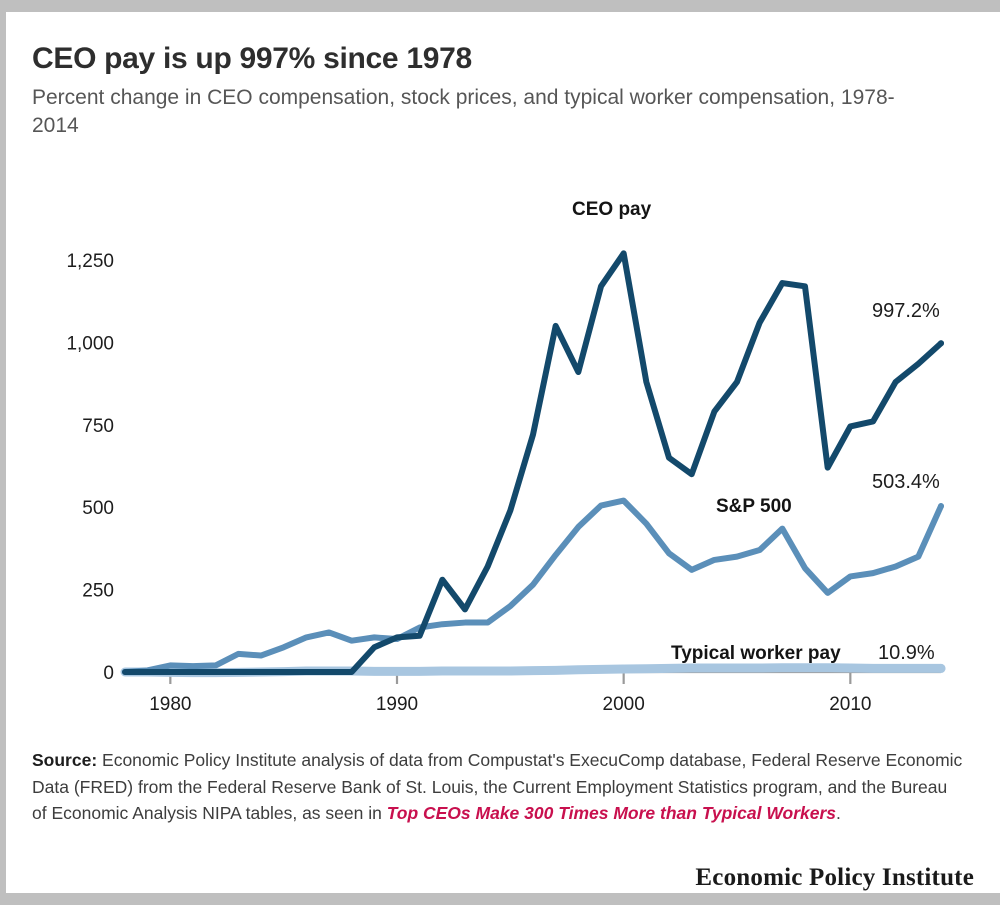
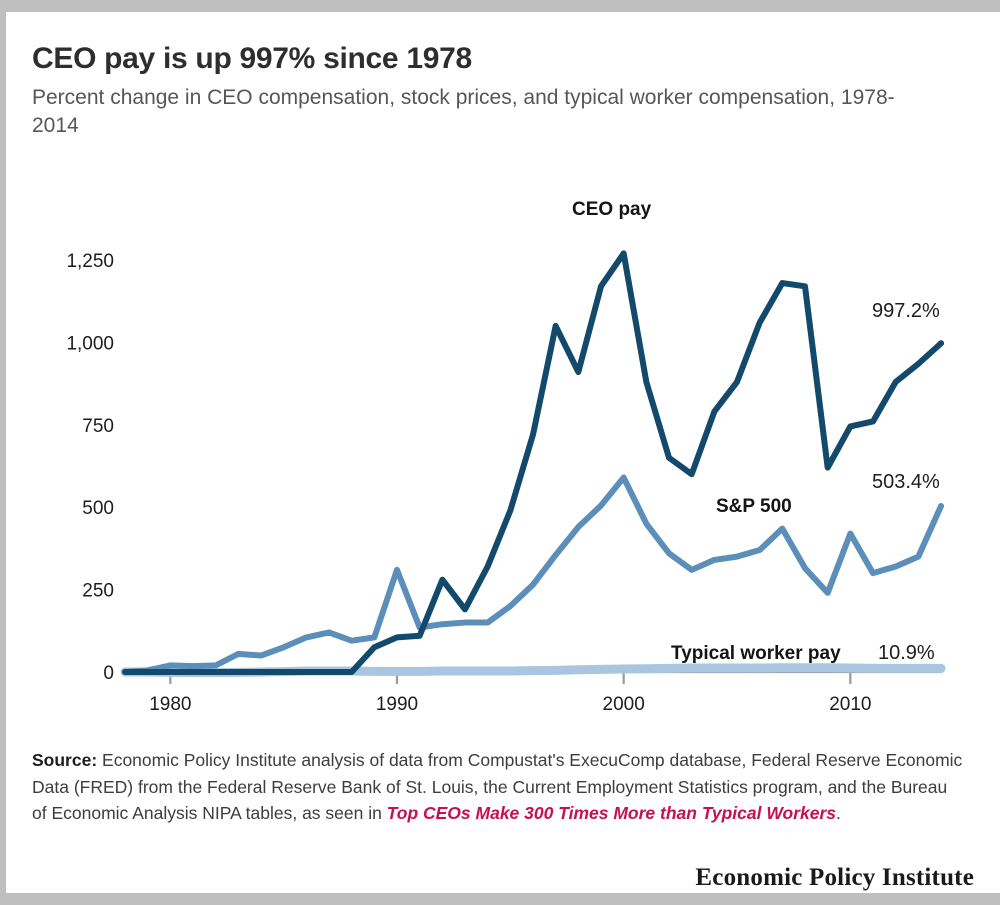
S&P 500/1990: 100 -> 310
S&P 500/2000: 520 -> 590
S&P 500/2010: 290 -> 420
